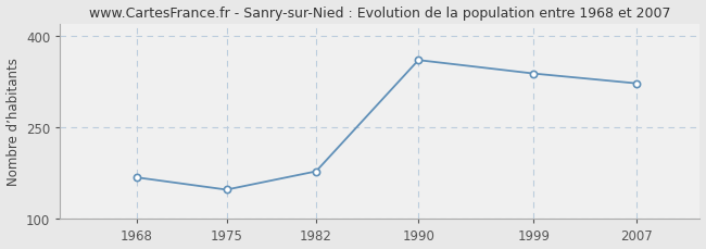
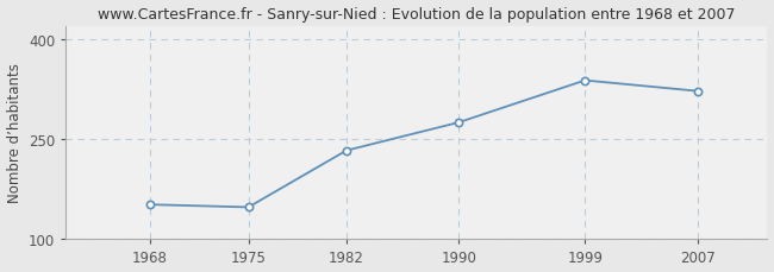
1968: 168 -> 152
1982: 178 -> 233
1990: 360 -> 275
